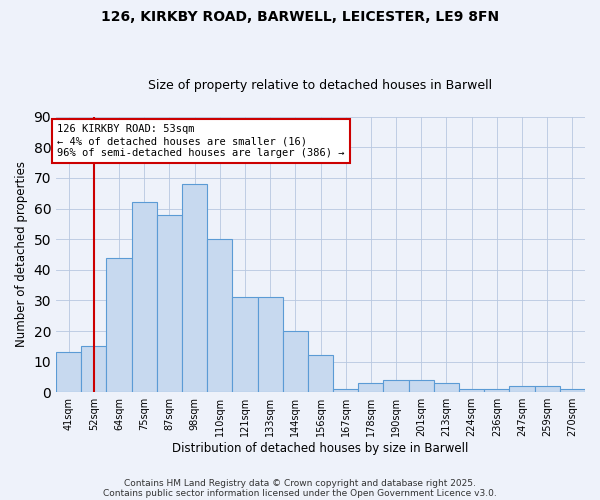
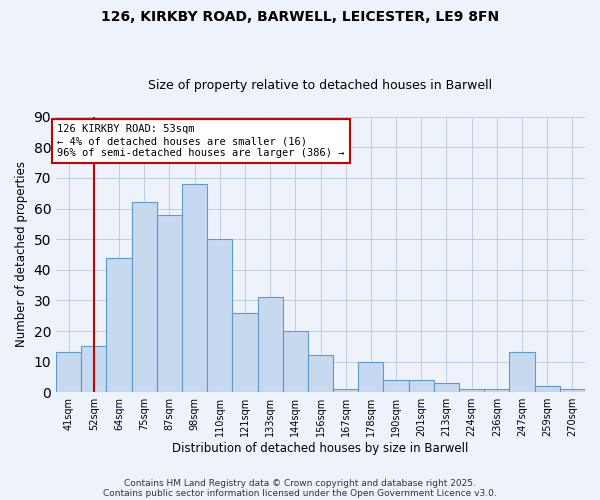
121sqm: 31 -> 26
178sqm: 3 -> 10
247sqm: 2 -> 13
